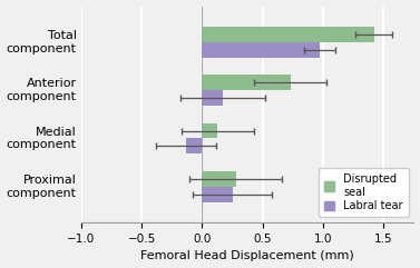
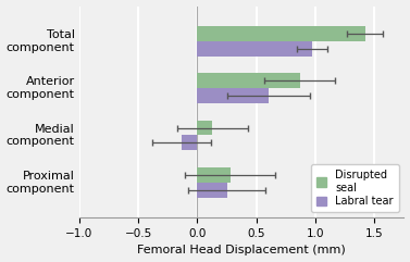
Disrupted seal/Anterior component: 0.73 -> 0.87
Labral tear/Anterior component: 0.17 -> 0.60
